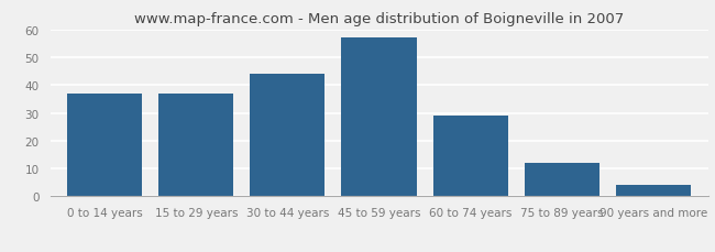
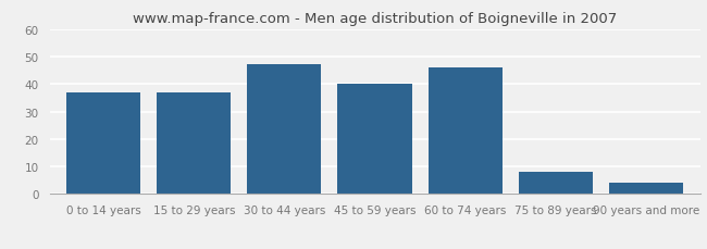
30 to 44 years: 44 -> 47
45 to 59 years: 57 -> 40
60 to 74 years: 29 -> 46
75 to 89 years: 12 -> 8
